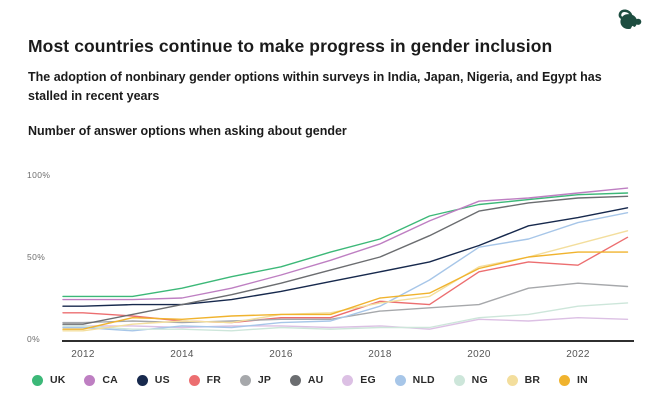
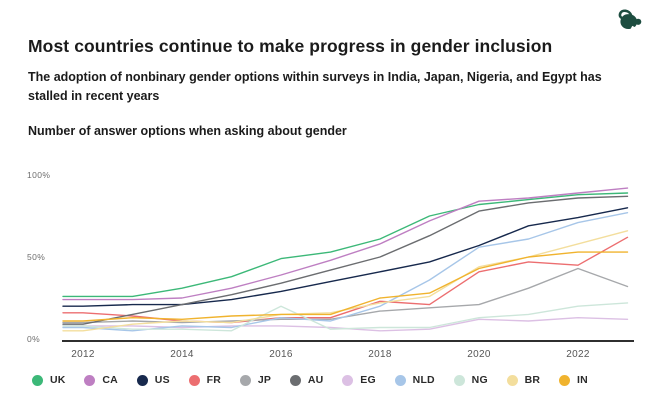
IN/2012: 6% -> 11%
UK/2016: 44% -> 49%
NLD/2016: 10% -> 13%
NG/2016: 7% -> 20%
EG/2018: 8% -> 5%
JP/2022: 34% -> 43%
